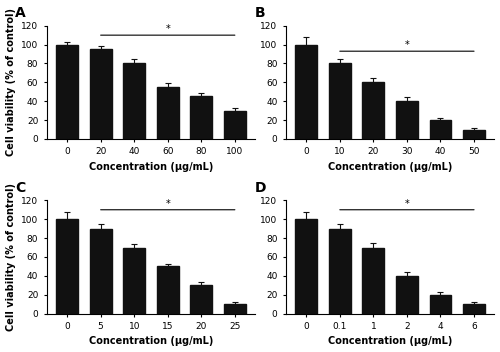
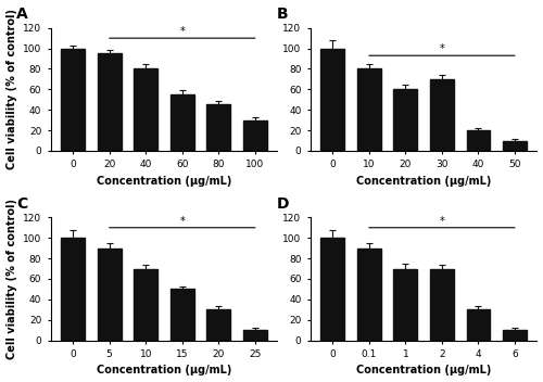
30: 40 -> 70
2: 40 -> 70
4: 20 -> 30
